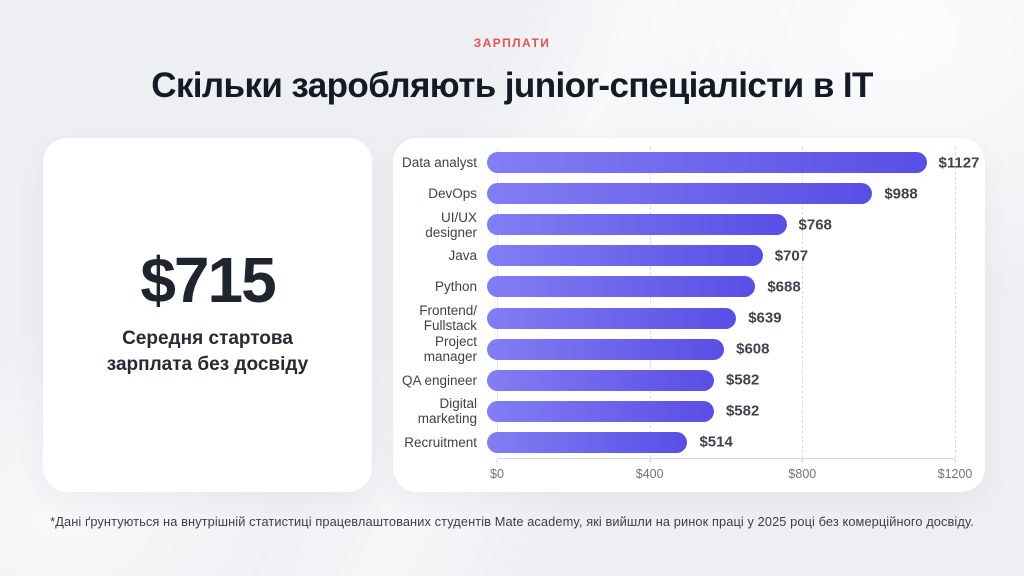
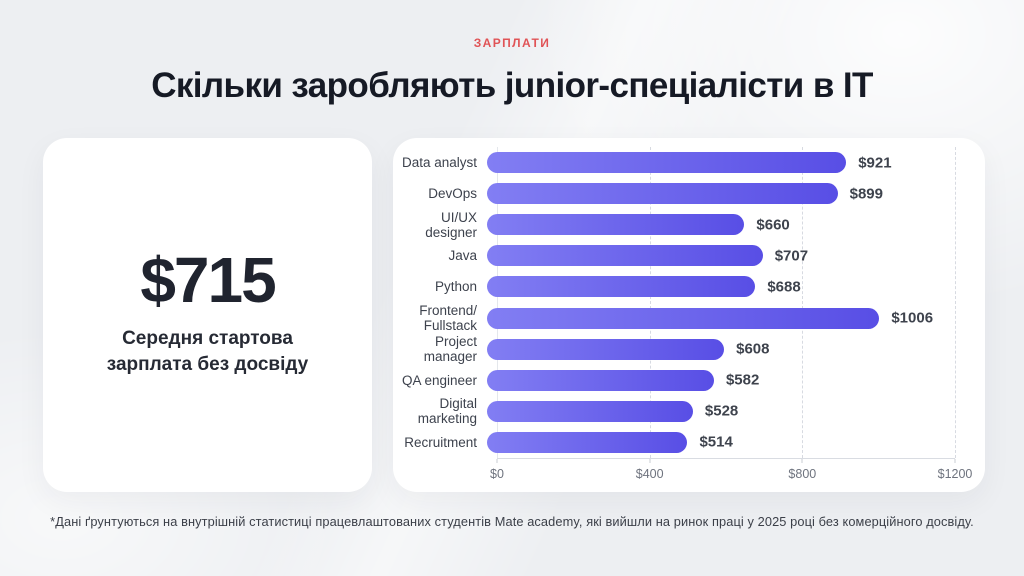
Data analyst: $1127 -> $921
DevOps: $988 -> $899
UI/UX designer: $768 -> $660
Frontend/ Fullstack: $639 -> $1006
Digital marketing: $582 -> $528
